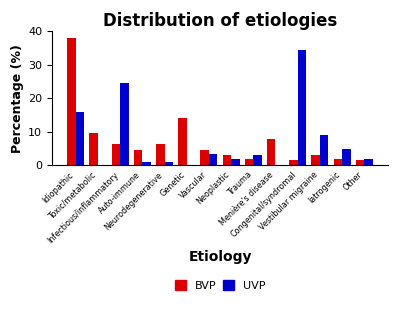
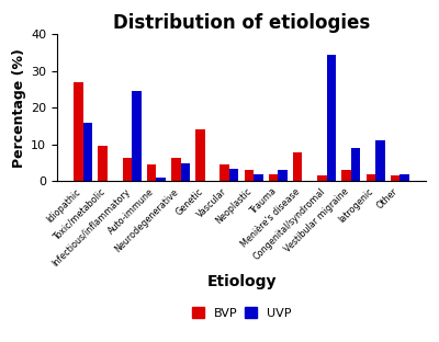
BVP/Idiopathic: 38.0 -> 27.0
UVP/Neurodegenerative: 1.0 -> 5.0
UVP/Iatrogenic: 5.0 -> 11.0
